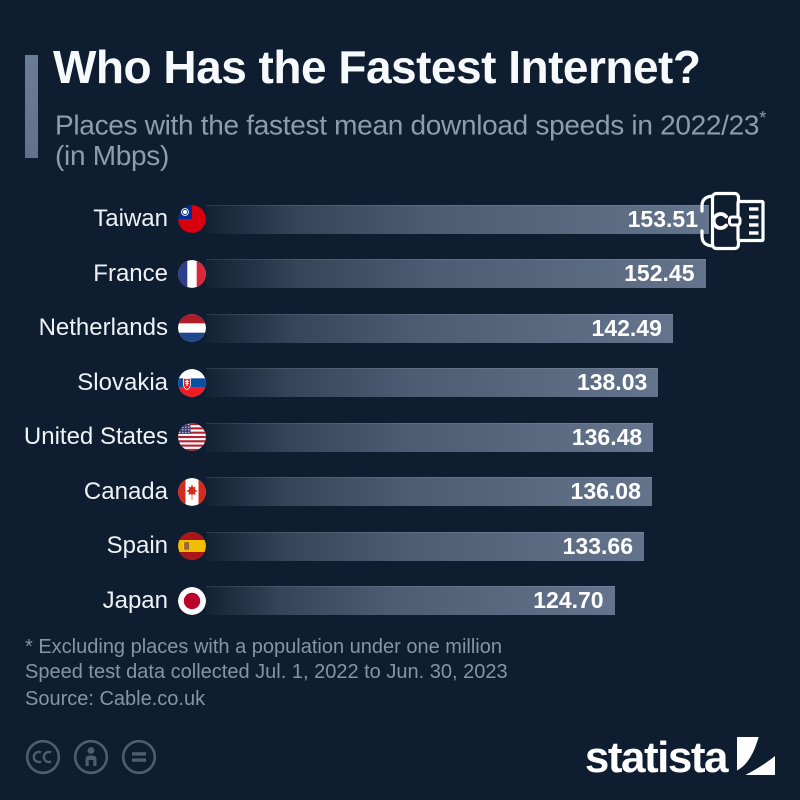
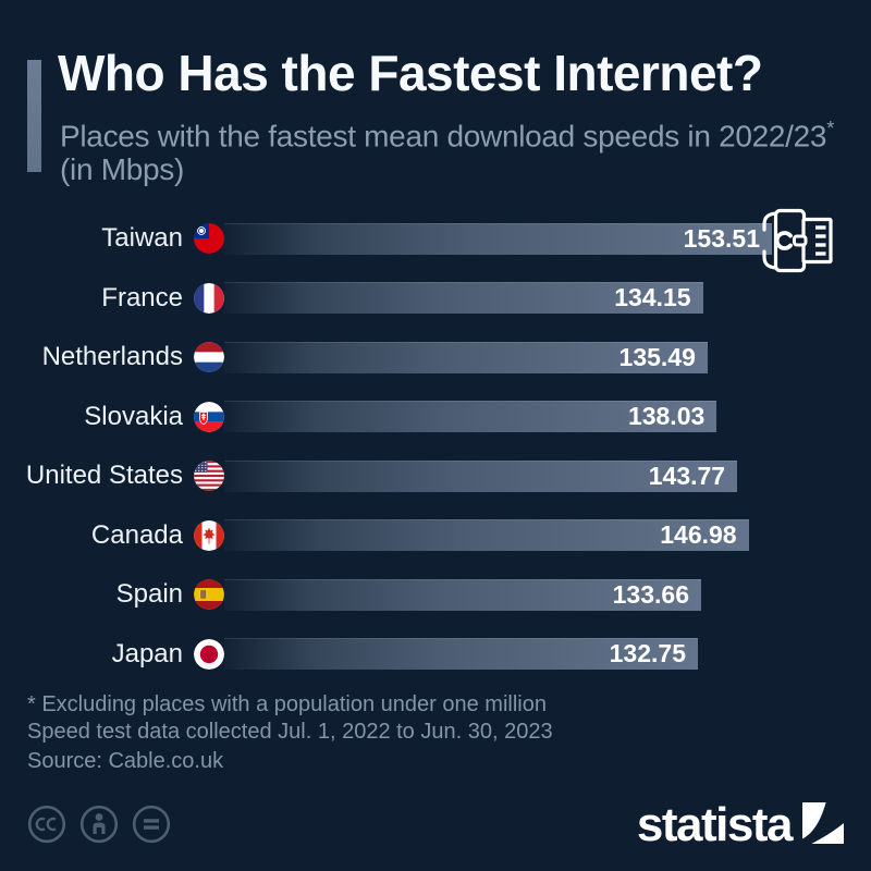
France: 152.45 -> 134.15
Netherlands: 142.49 -> 135.49
United States: 136.48 -> 143.77
Canada: 136.08 -> 146.98
Japan: 124.70 -> 132.75
